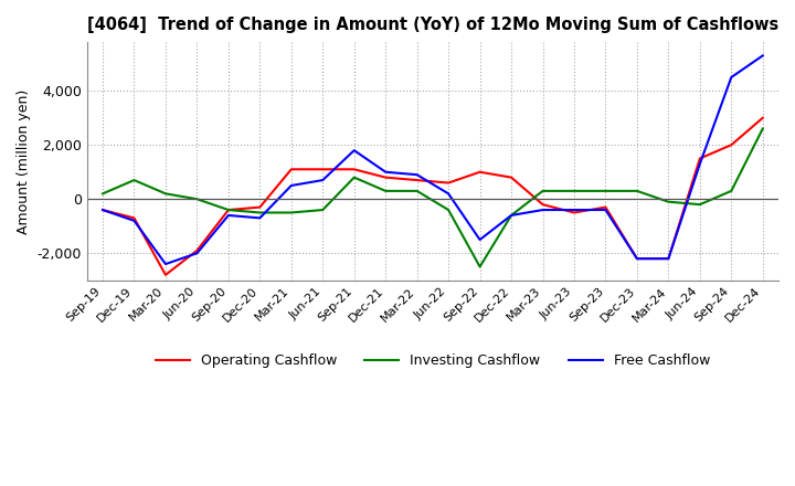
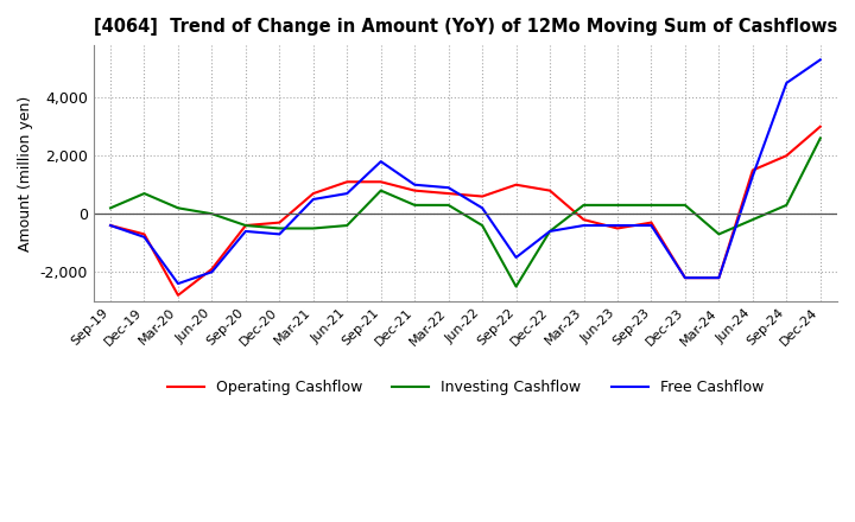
Operating Cashflow/Mar-21: 1,100 -> 700
Investing Cashflow/Mar-24: -100 -> -700
